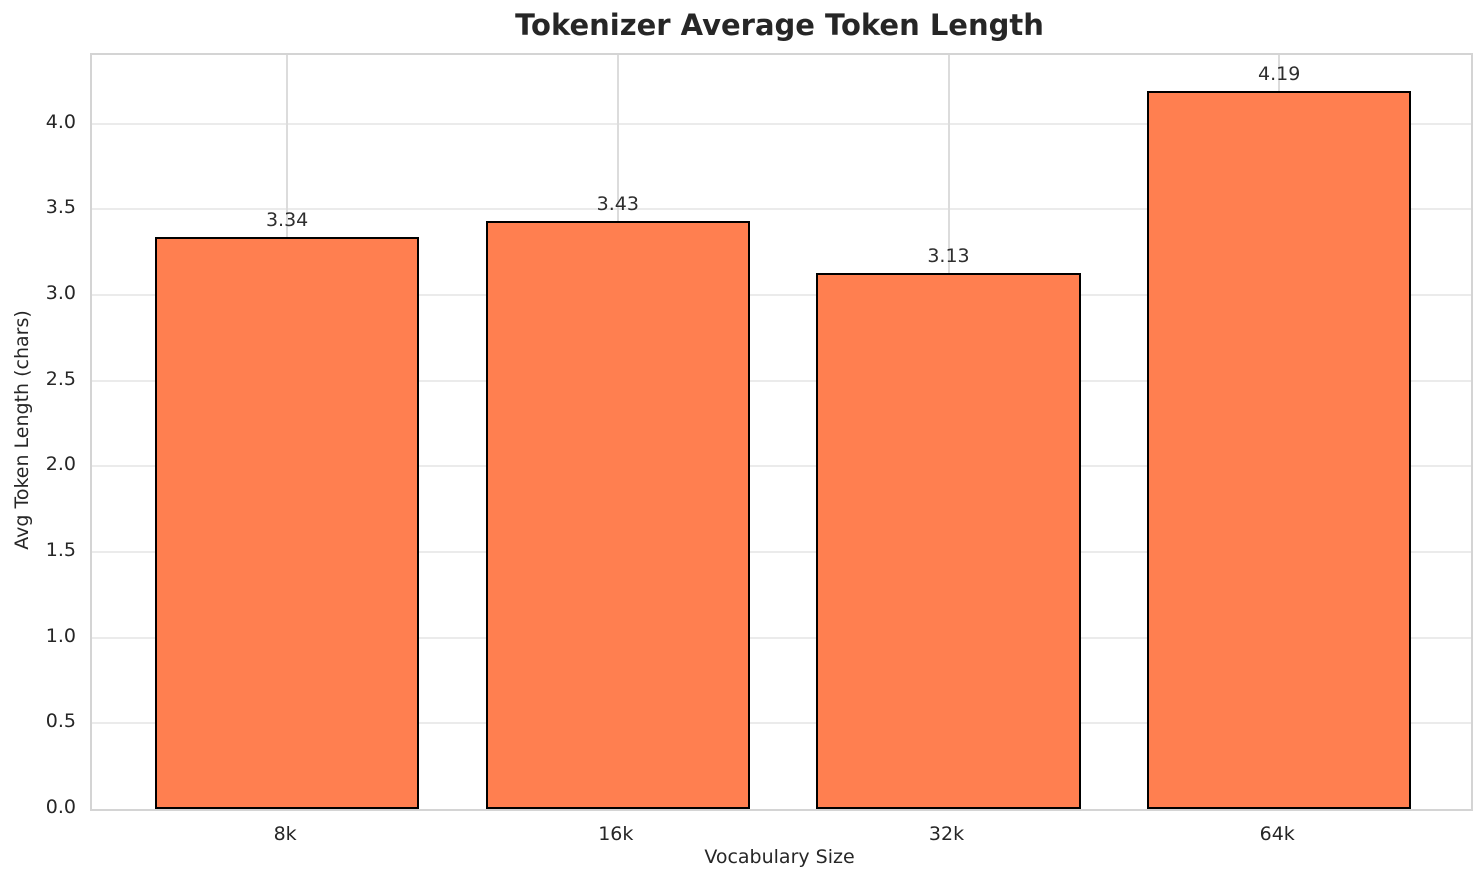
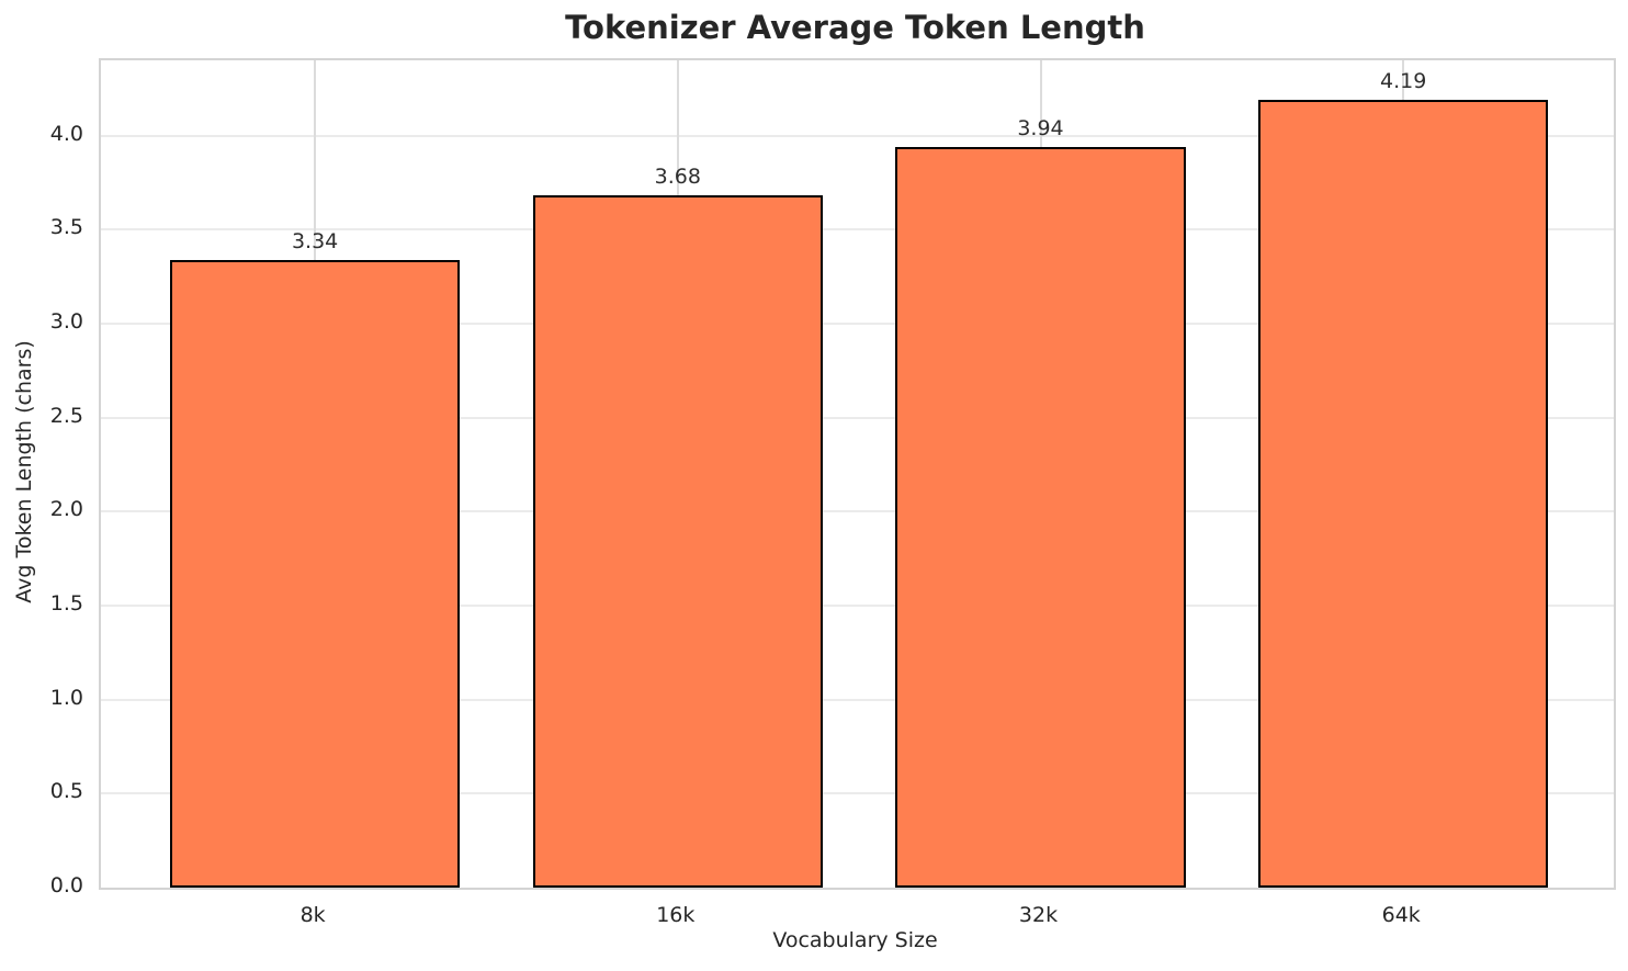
16k: 3.43 -> 3.68
32k: 3.13 -> 3.94
